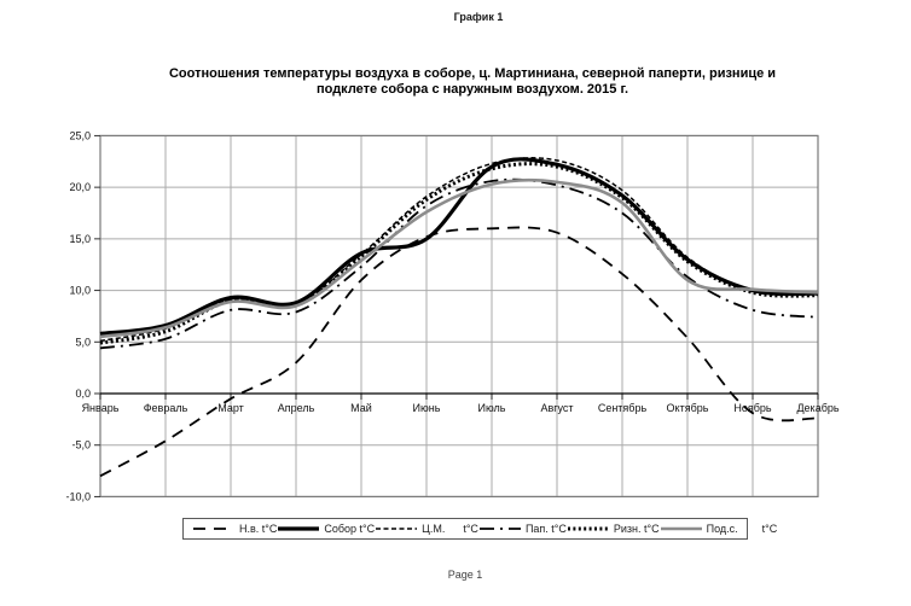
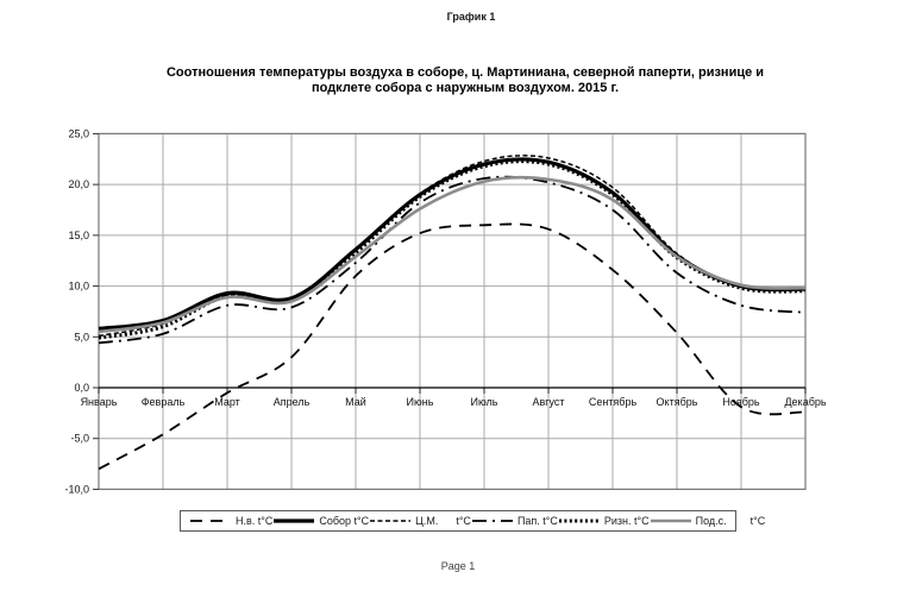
Собор t°C/Июнь: 15 -> 19
Под.с. t°C/Октябрь: 11 -> 13
